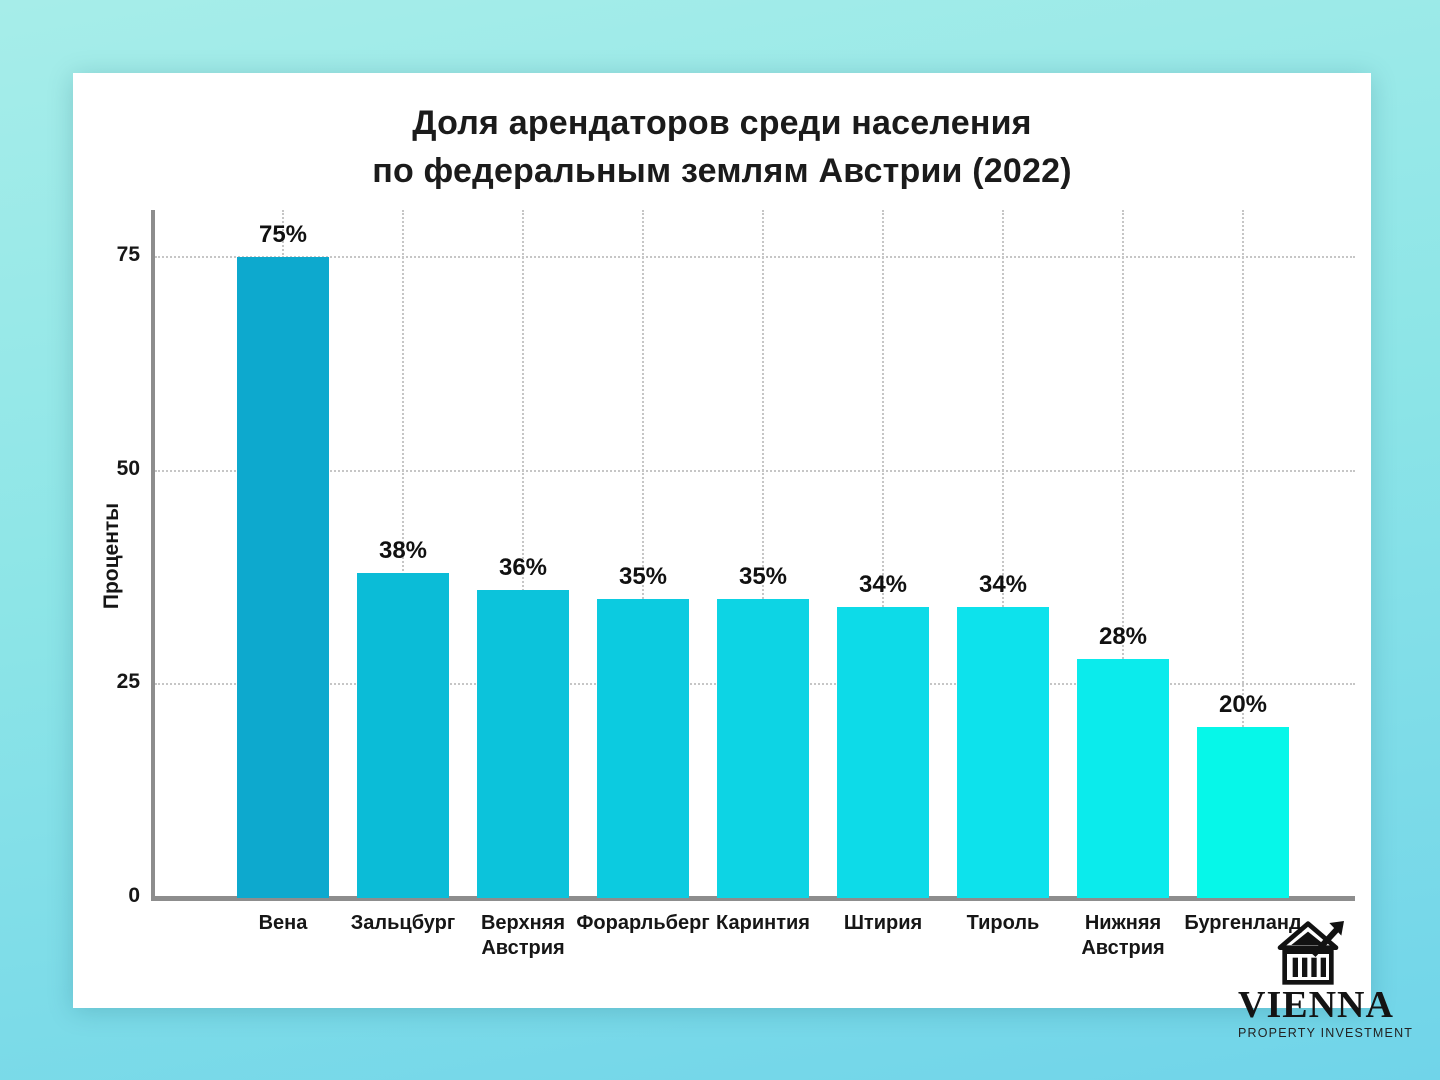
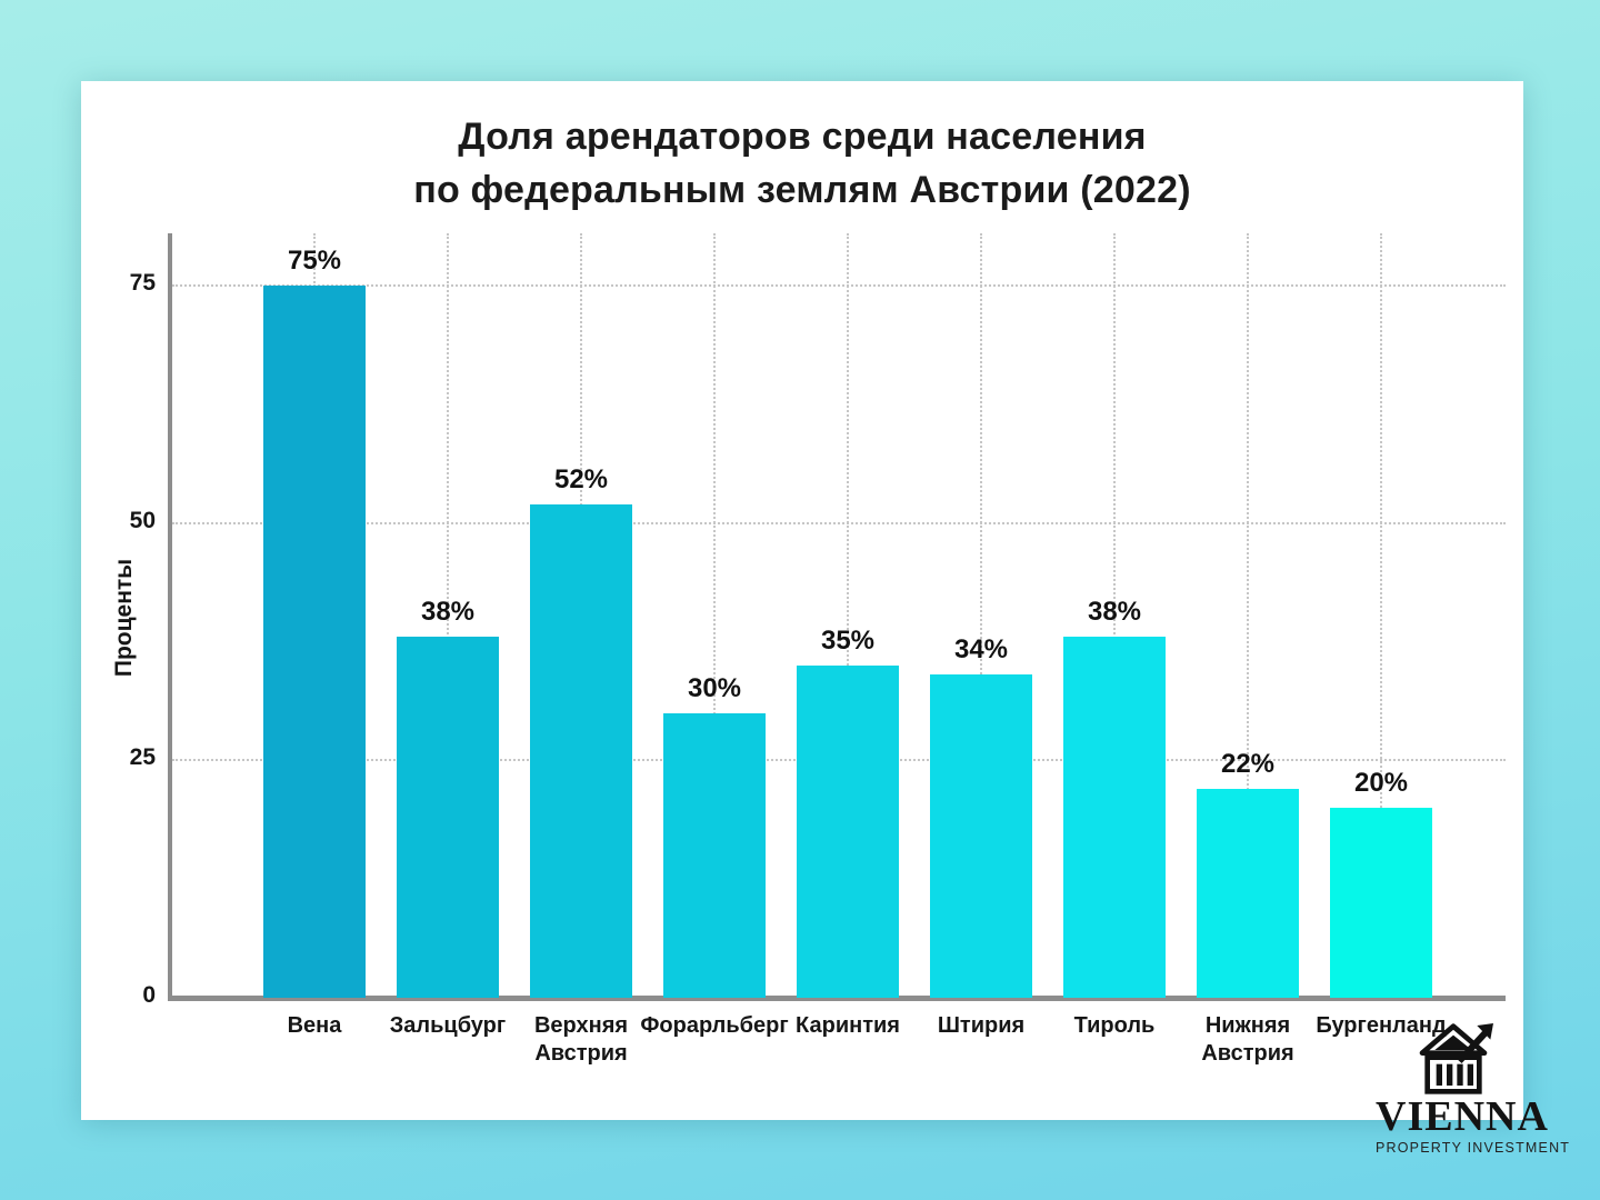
Верхняя Австрия: 36% -> 52%
Форарльберг: 35% -> 30%
Тироль: 34% -> 38%
Нижняя Австрия: 28% -> 22%
